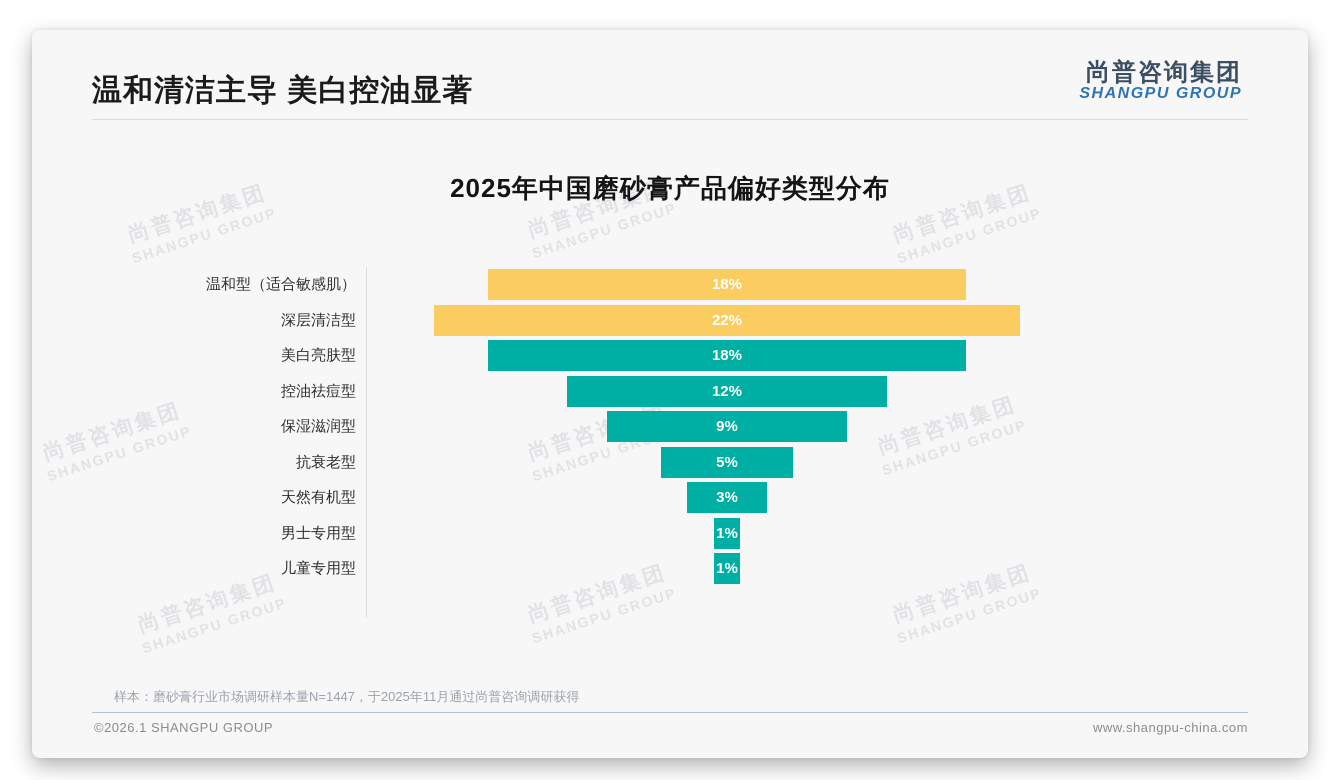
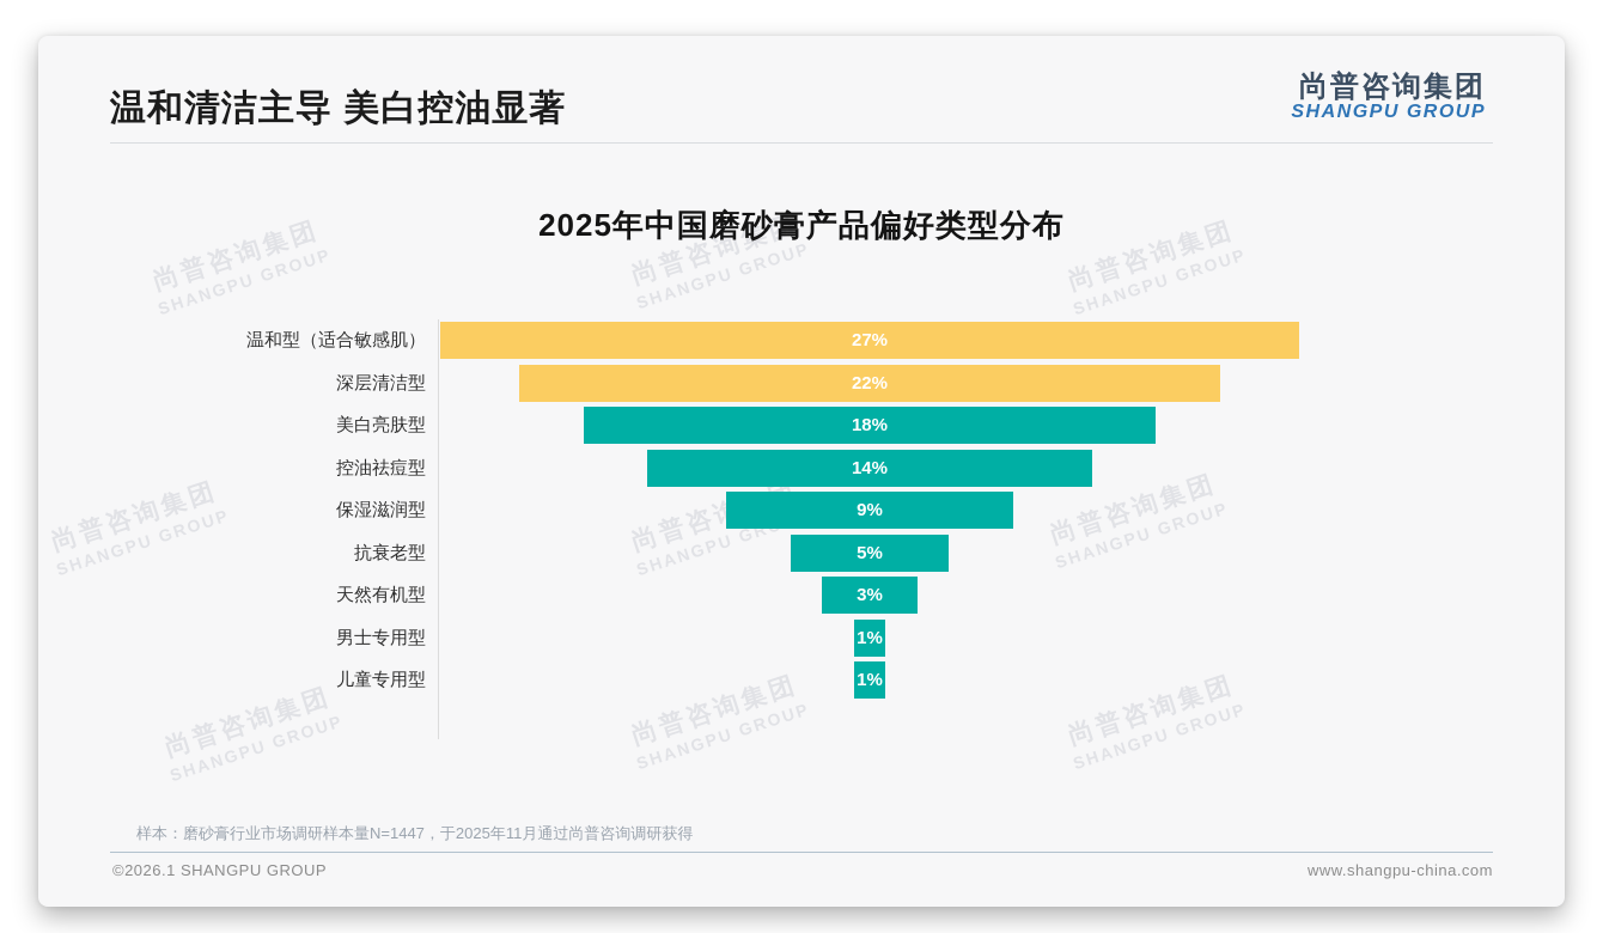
温和型（适合敏感肌）: 18% -> 27%
控油祛痘型: 12% -> 14%
